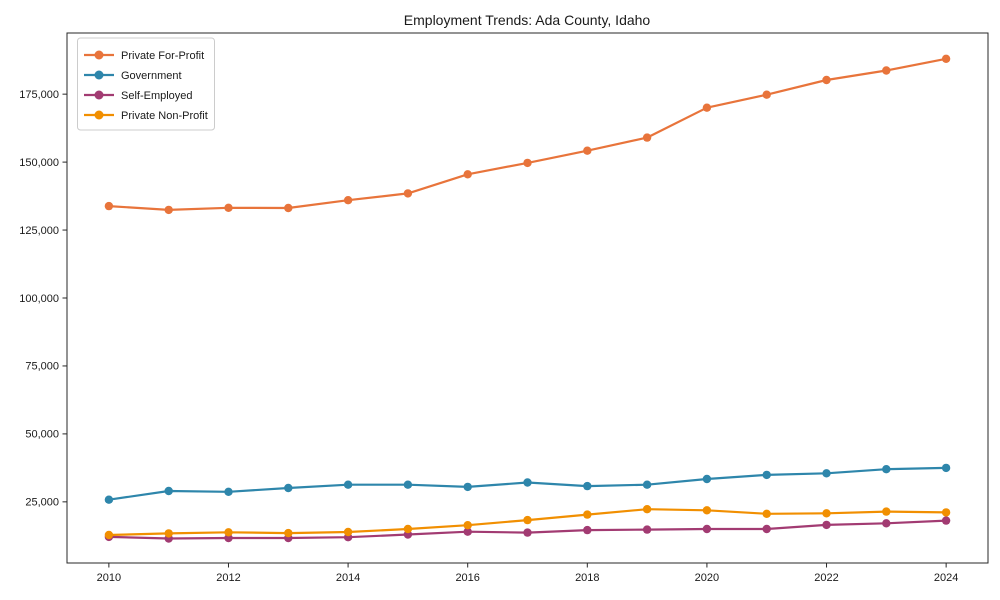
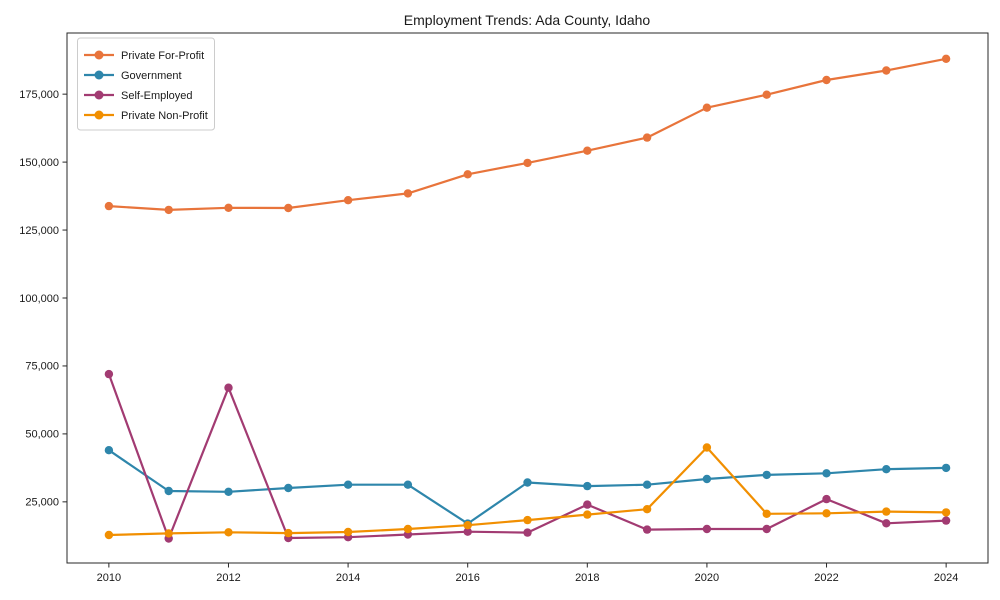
Government/2010: 26000 -> 44000
Self-Employed/2010: 12000 -> 72000
Self-Employed/2012: 12000 -> 67000
Government/2016: 30000 -> 17000
Self-Employed/2018: 15000 -> 24000
Private Non-Profit/2020: 22000 -> 45000
Self-Employed/2022: 16000 -> 26000
